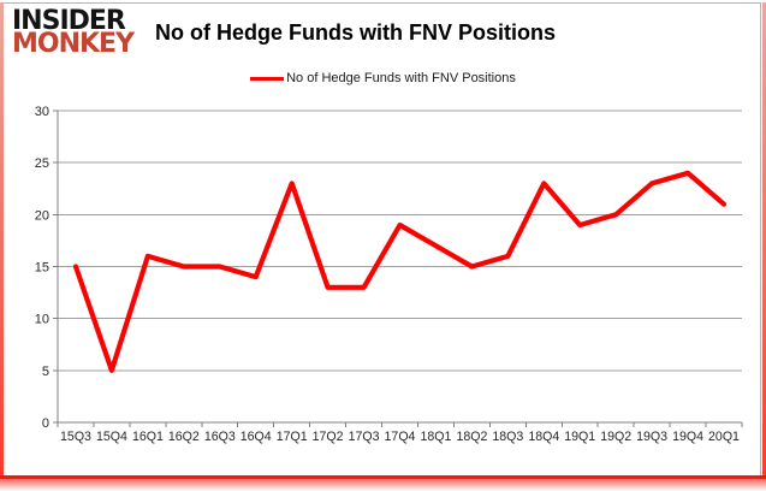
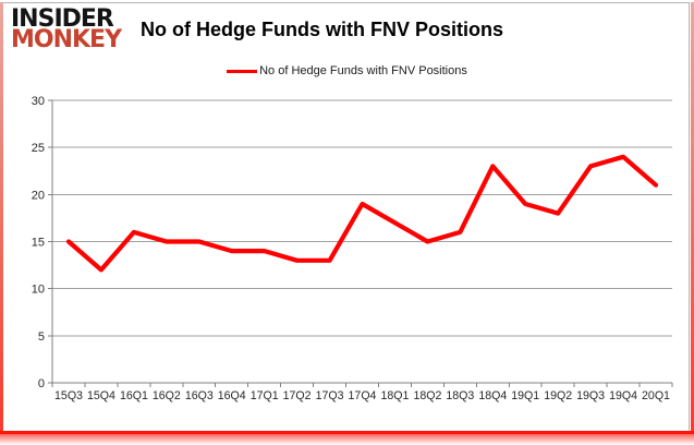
15Q4: 5 -> 12
17Q1: 23 -> 14
19Q2: 20 -> 18
